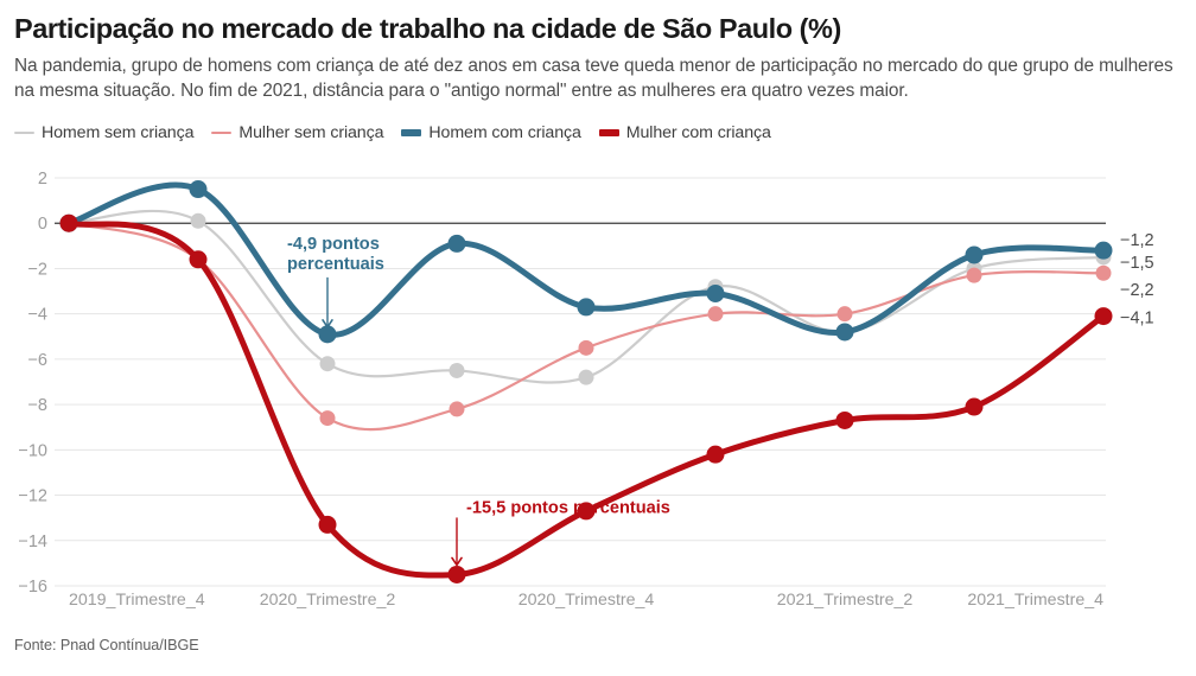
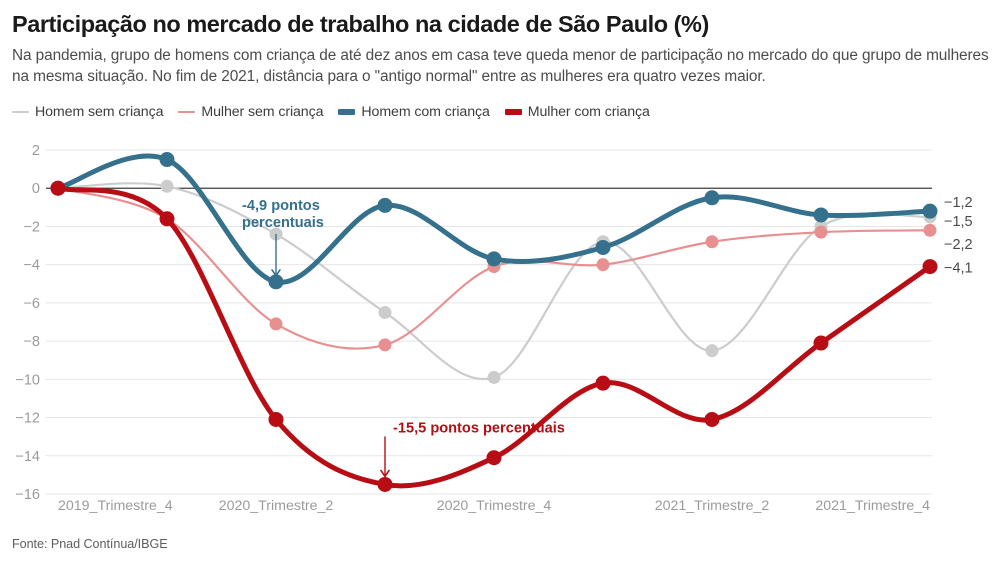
Homem sem criança/2020_Trimestre_2: -6.2 -> -2.4
Mulher sem criança/2020_Trimestre_2: -8.6 -> -7.1
Mulher com criança/2020_Trimestre_2: -13.3 -> -12.1
Homem sem criança/2020_Trimestre_4: -6.8 -> -9.9
Mulher sem criança/2020_Trimestre_4: -5.5 -> -4.1
Mulher com criança/2020_Trimestre_4: -12.7 -> -14.1
Homem sem criança/2021_Trimestre_2: -4.8 -> -8.5
Mulher sem criança/2021_Trimestre_2: -4.0 -> -2.8
Homem com criança/2021_Trimestre_2: -4.8 -> -0.5
Mulher com criança/2021_Trimestre_2: -8.7 -> -12.1
